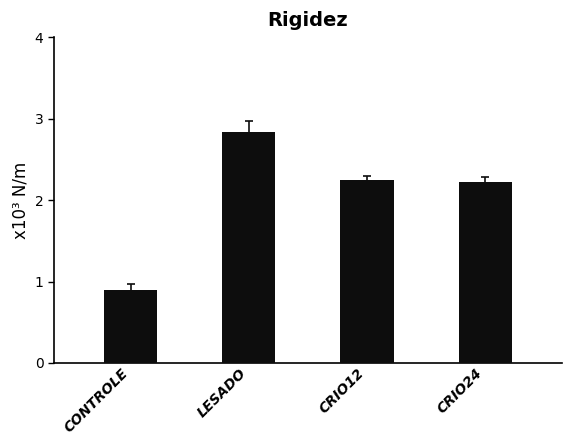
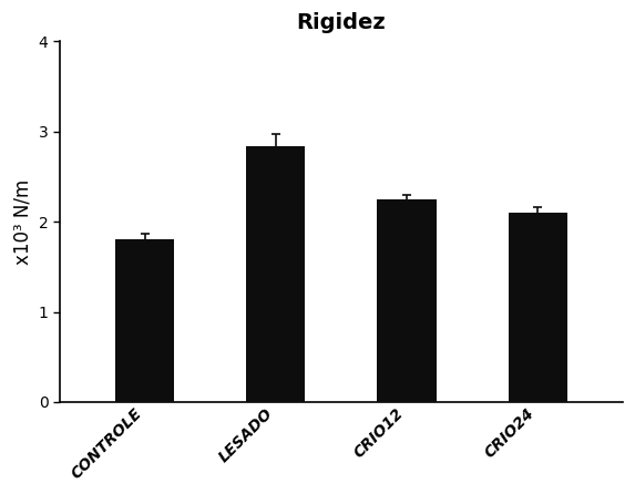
CONTROLE: 0.90 -> 1.80
CRIO24: 2.22 -> 2.10
